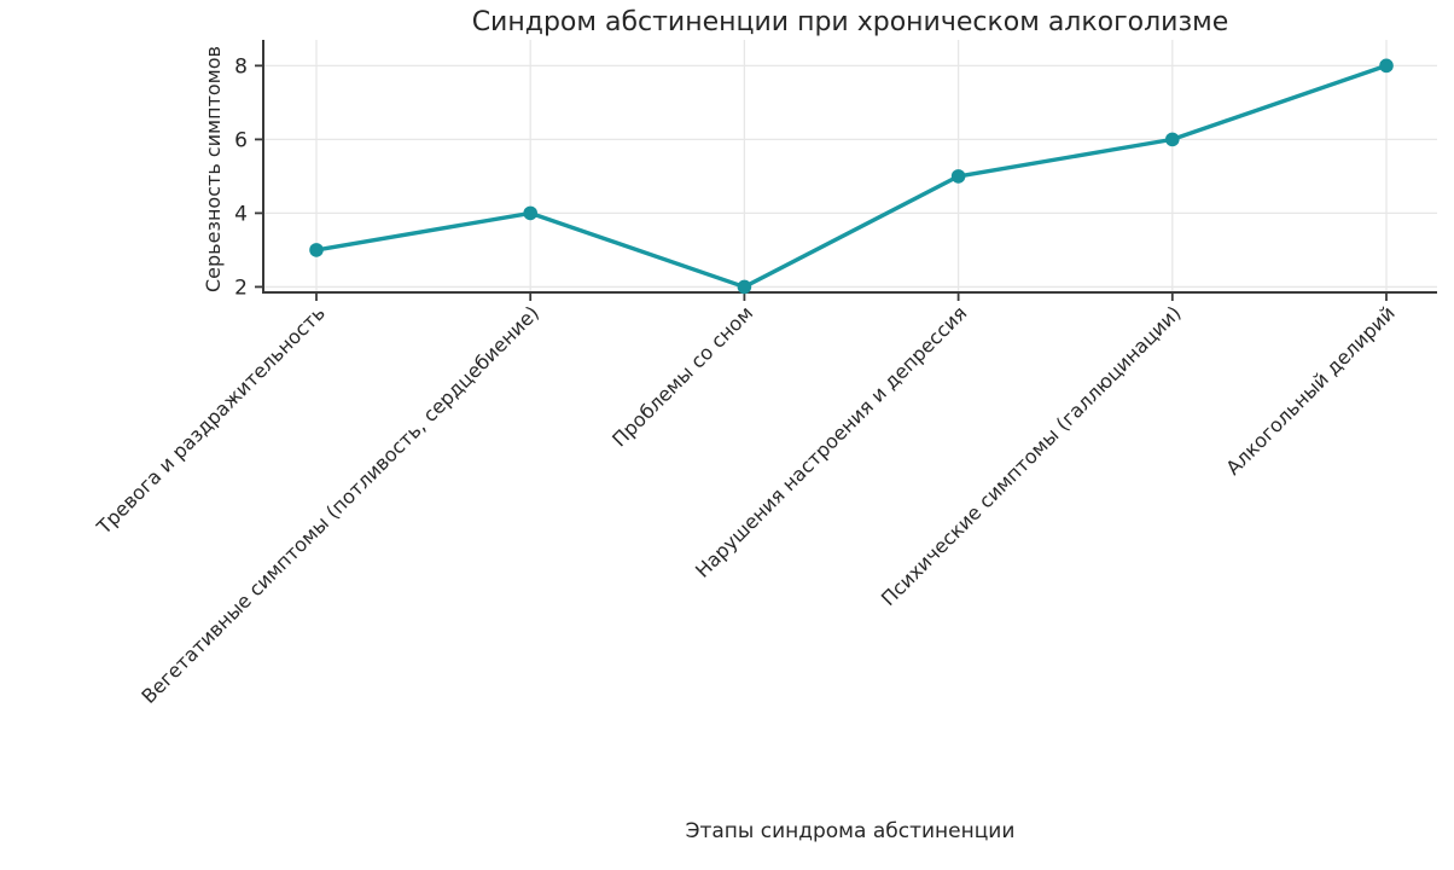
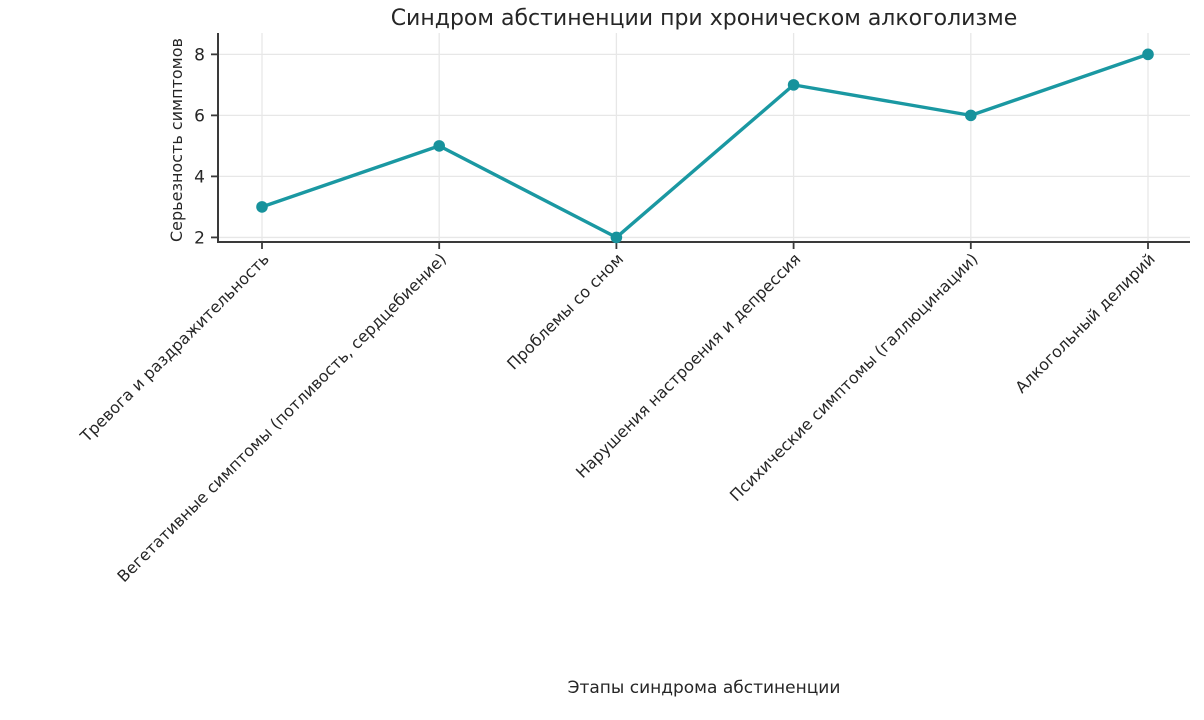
Вегетативные симптомы (потливость, сердцебиение): 4 -> 5
Нарушения настроения и депрессия: 5 -> 7
